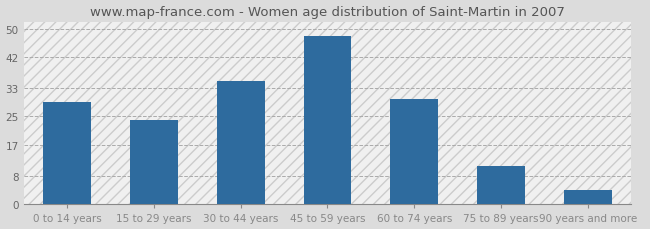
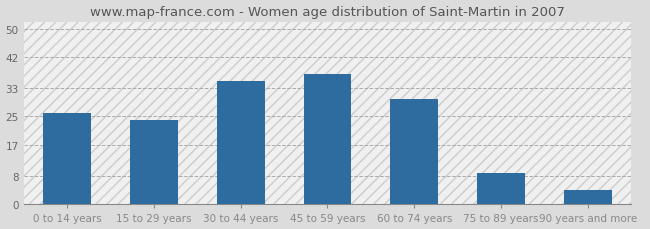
0 to 14 years: 29 -> 26
45 to 59 years: 48 -> 37
75 to 89 years: 11 -> 9
